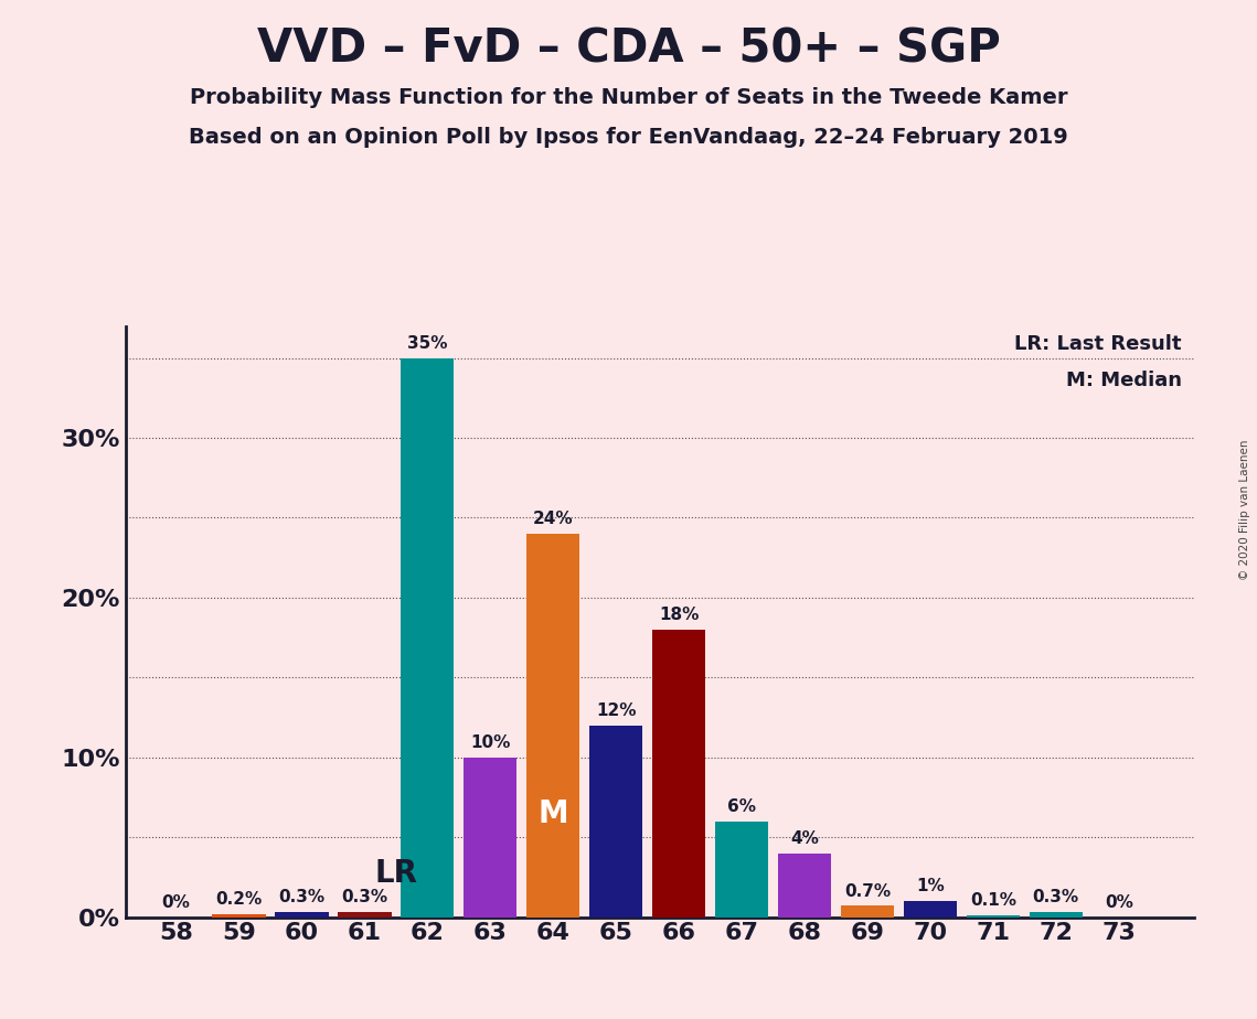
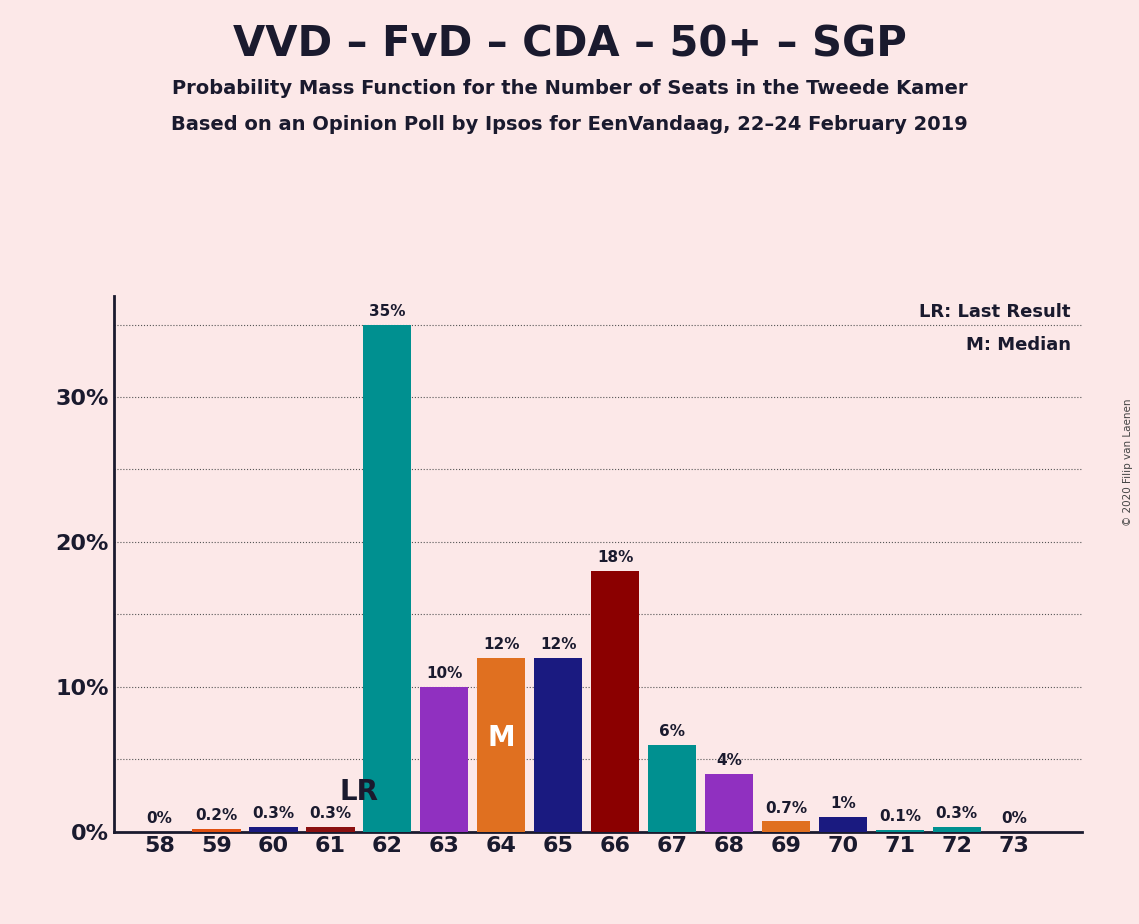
64: 24% -> 12%
